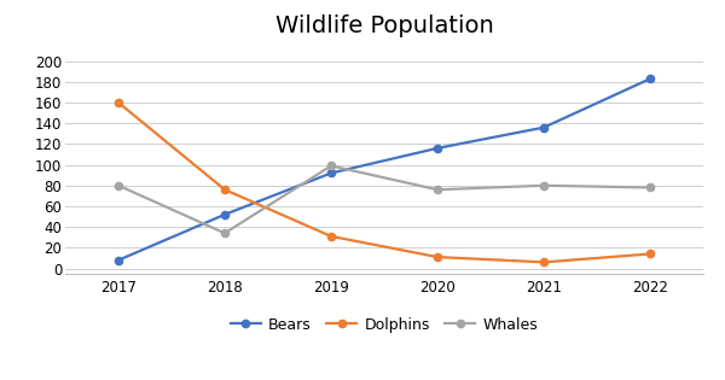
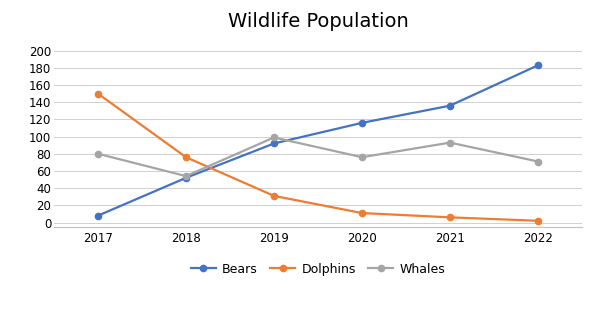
Dolphins/2017: 160 -> 150
Whales/2018: 34 -> 54
Whales/2021: 80 -> 93
Dolphins/2022: 14 -> 2
Whales/2022: 78 -> 71
